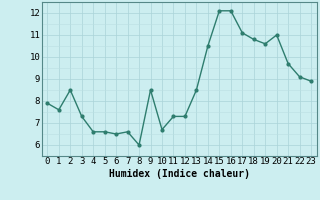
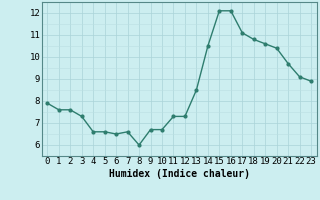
2: 8.5 -> 7.6
9: 8.5 -> 6.7
20: 11.0 -> 10.4
